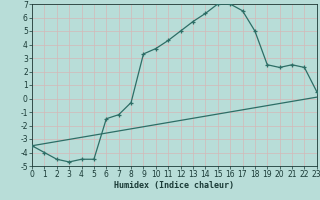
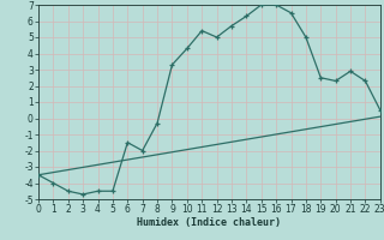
7: -1.2 -> -2.0
10: 3.7 -> 4.3
11: 4.3 -> 5.4
21: 2.5 -> 2.9
